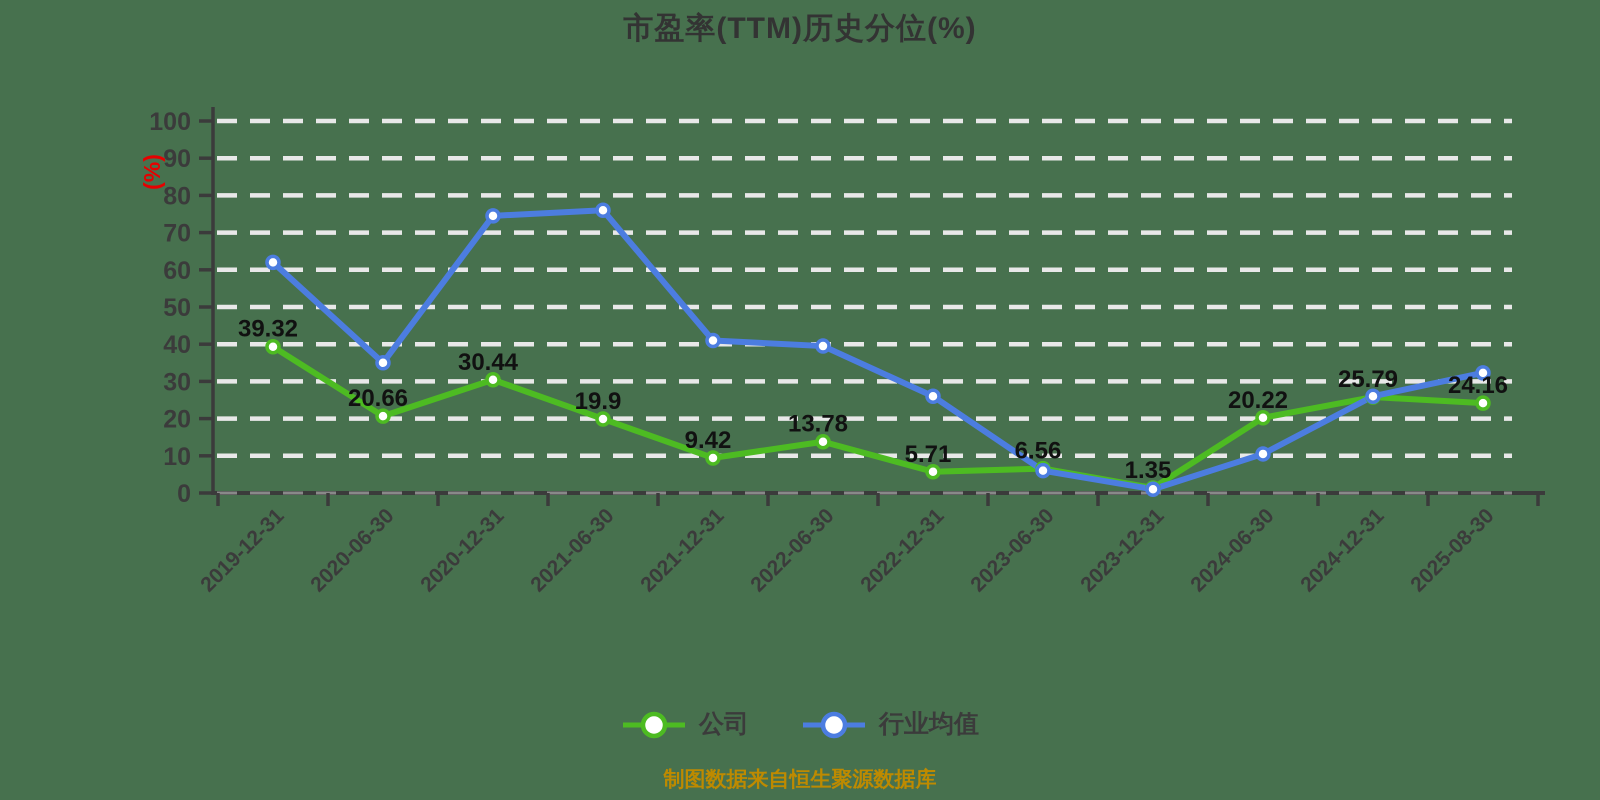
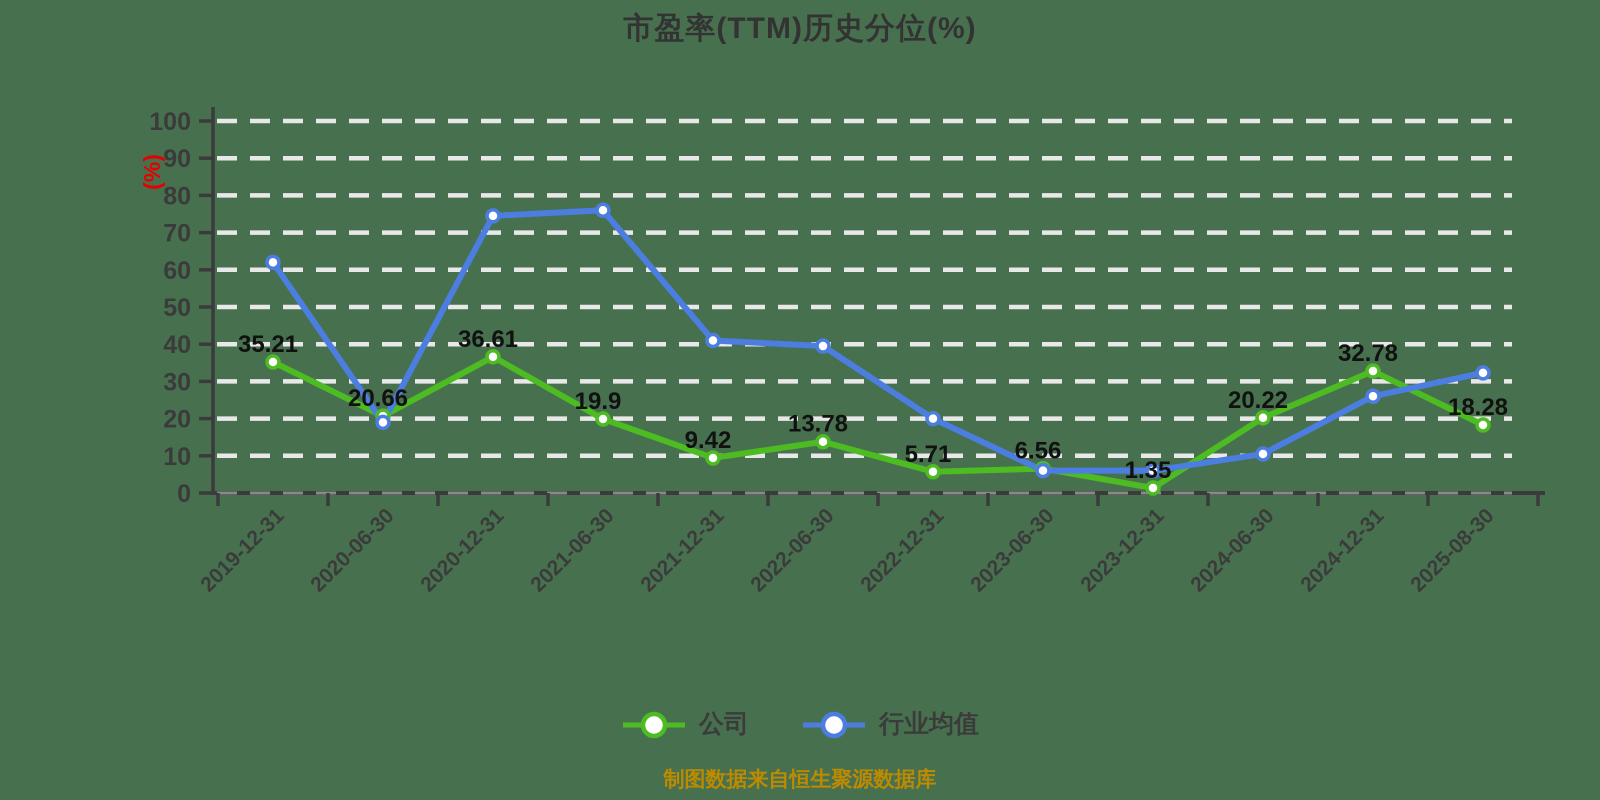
公司/2019-12-31: 39.32 -> 35.21
行业均值/2020-06-30: 35 -> 19
公司/2020-12-31: 30.44 -> 36.61
行业均值/2022-12-31: 26 -> 20
行业均值/2023-12-31: 1 -> 6
公司/2024-12-31: 25.79 -> 32.78
公司/2025-08-30: 24.16 -> 18.28
